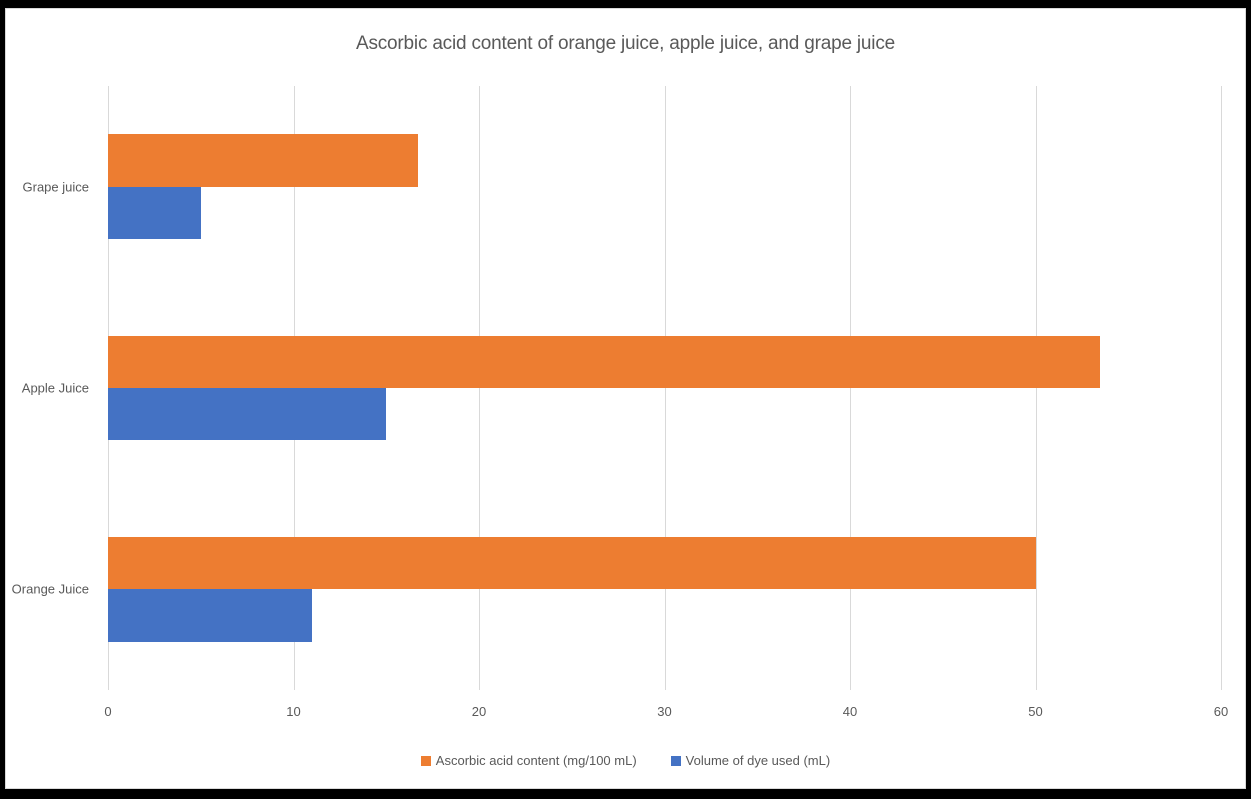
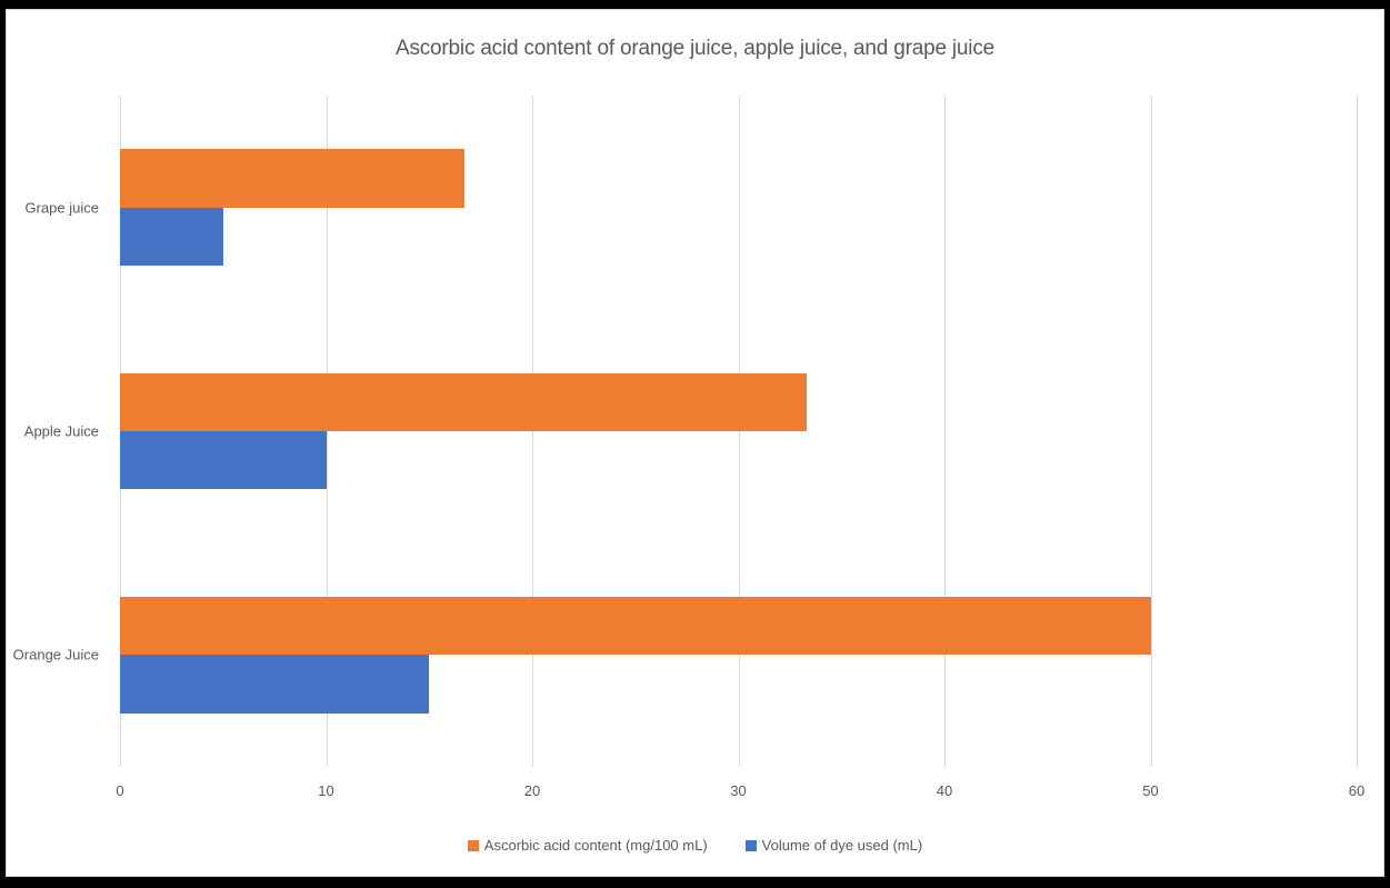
Ascorbic acid content (mg/100 mL)/Apple Juice: 53.5 -> 33.3
Volume of dye used (mL)/Apple Juice: 15 -> 10
Volume of dye used (mL)/Orange Juice: 11 -> 15
